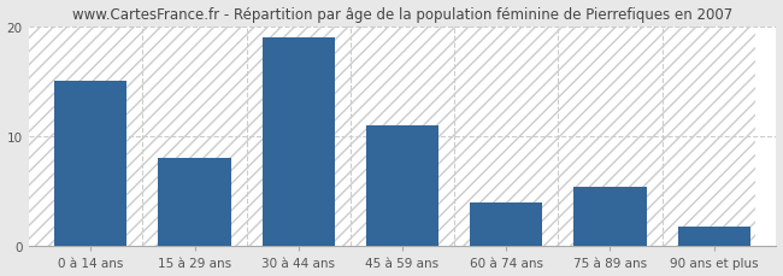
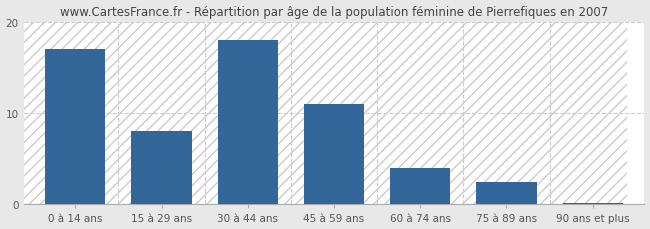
0 à 14 ans: 15.0 -> 17.0
30 à 44 ans: 19.0 -> 18.0
75 à 89 ans: 5.4 -> 2.5
90 ans et plus: 1.8 -> 0.2
